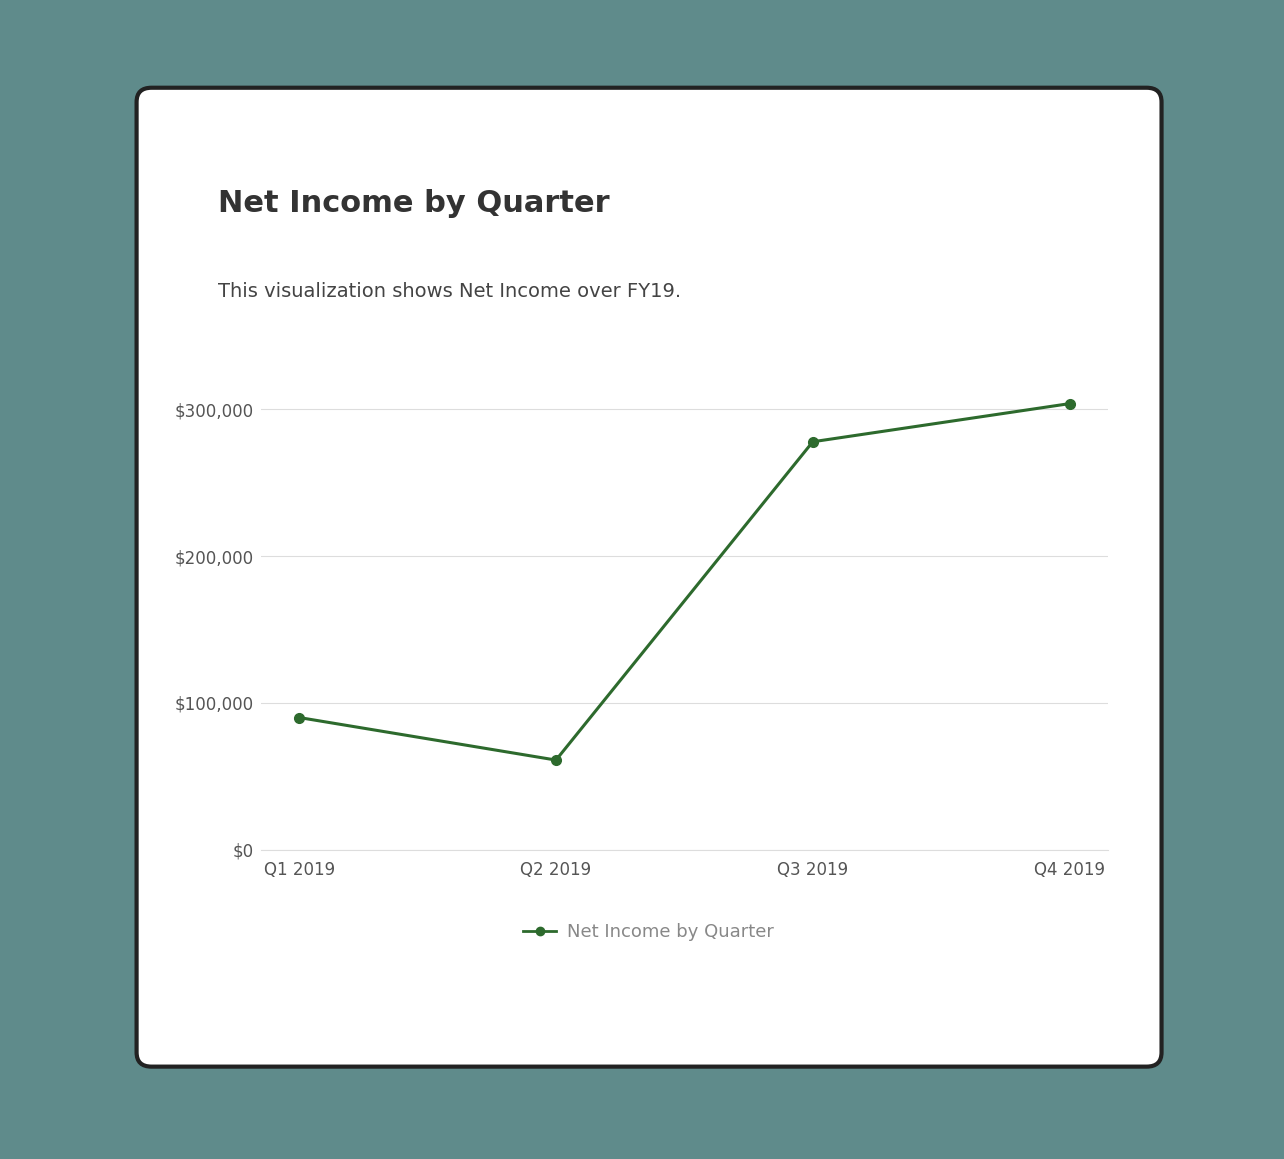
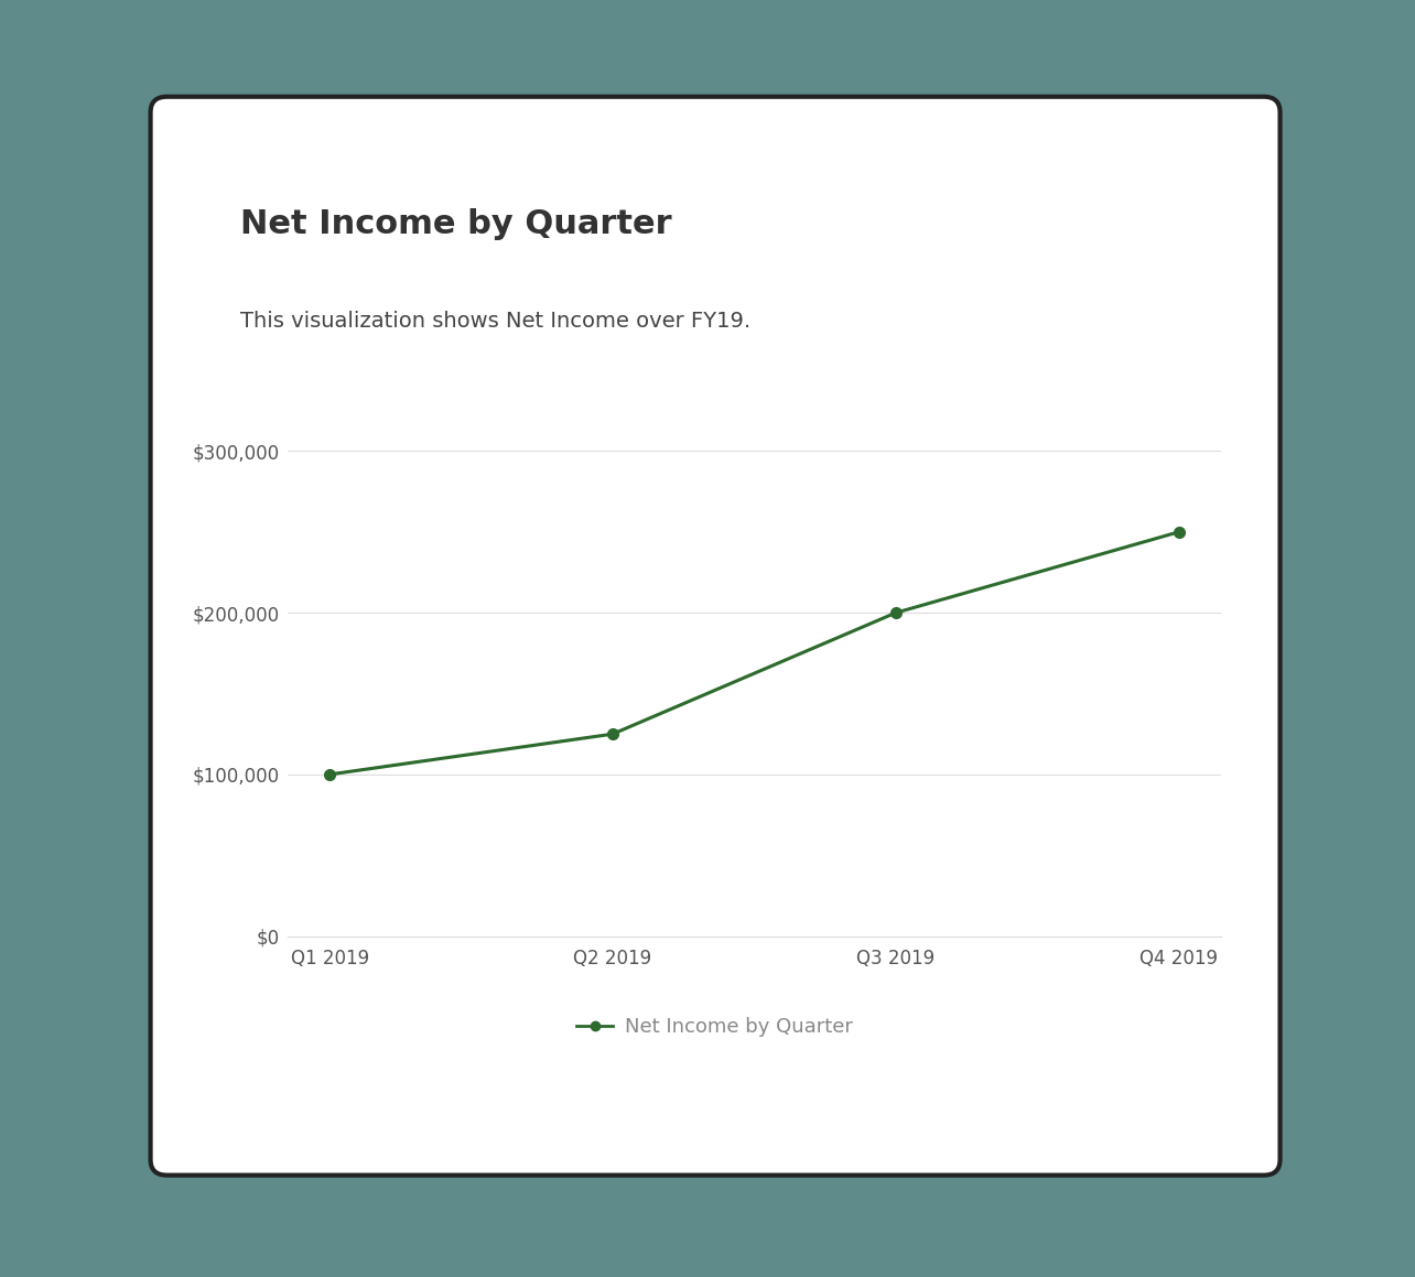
Q1 2019: $90,000 -> $100,000
Q2 2019: $61,000 -> $125,000
Q3 2019: $278,000 -> $200,000
Q4 2019: $304,000 -> $250,000
